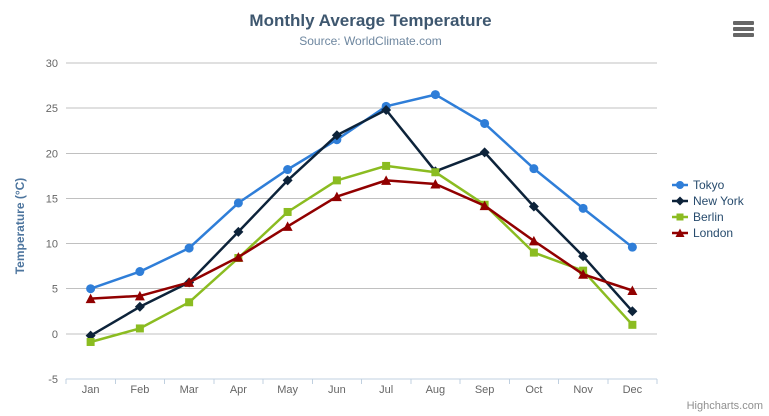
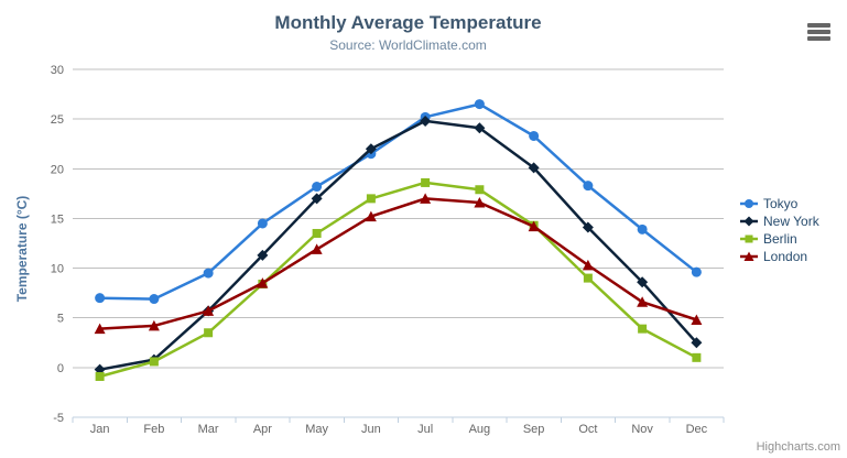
Tokyo/Jan: 5 -> 7
New York/Feb: 3 -> 1
New York/Aug: 18 -> 24
Berlin/Nov: 7 -> 4
